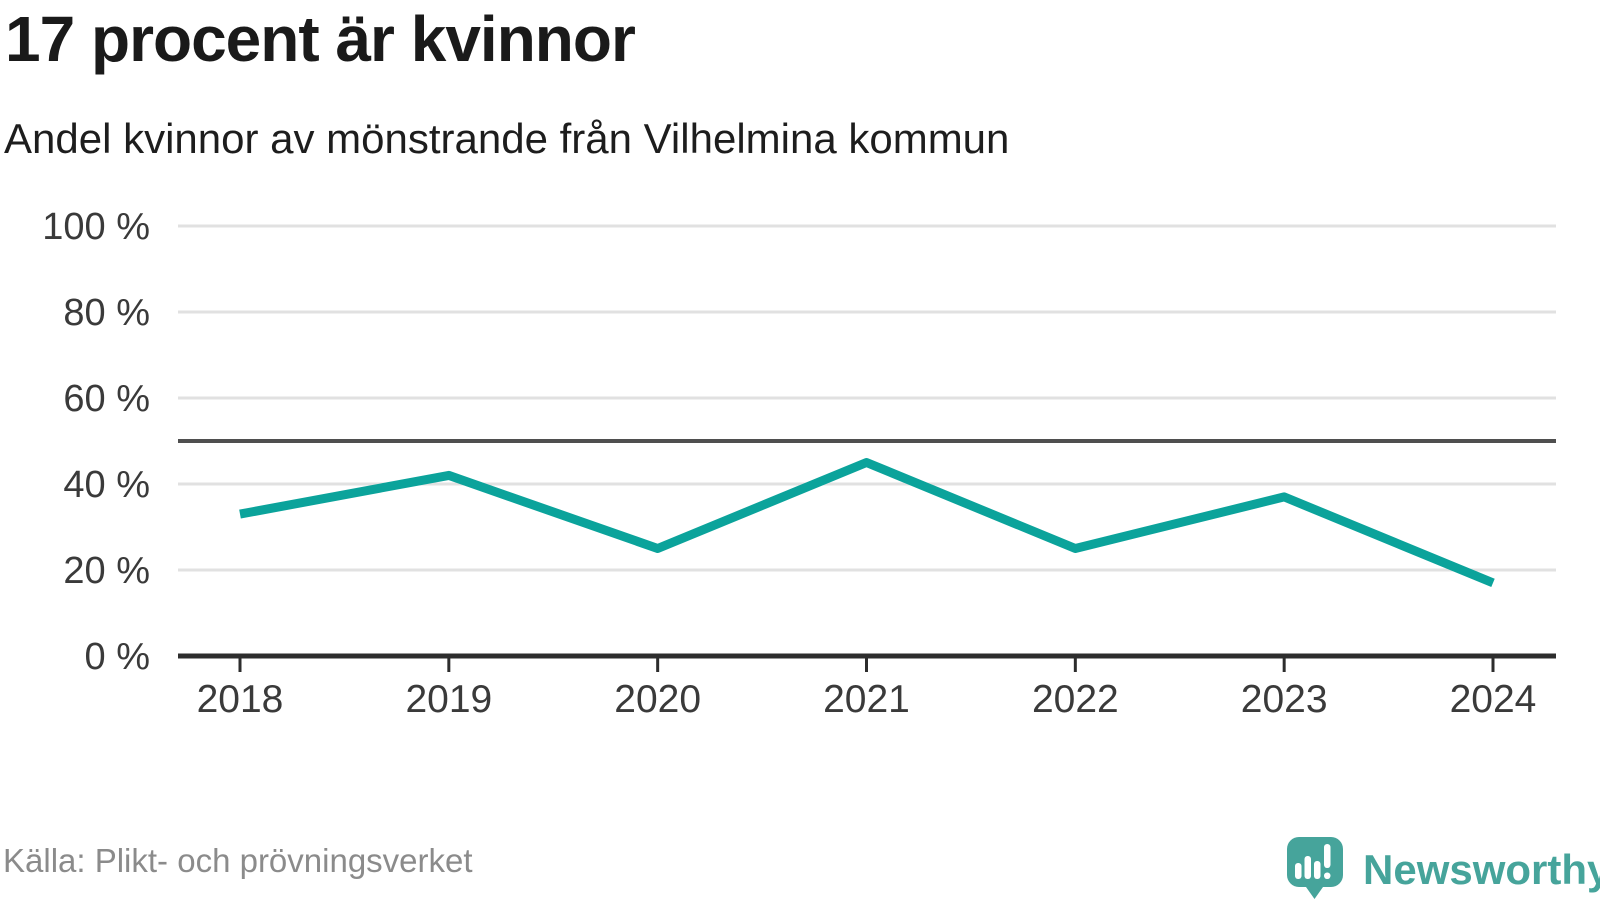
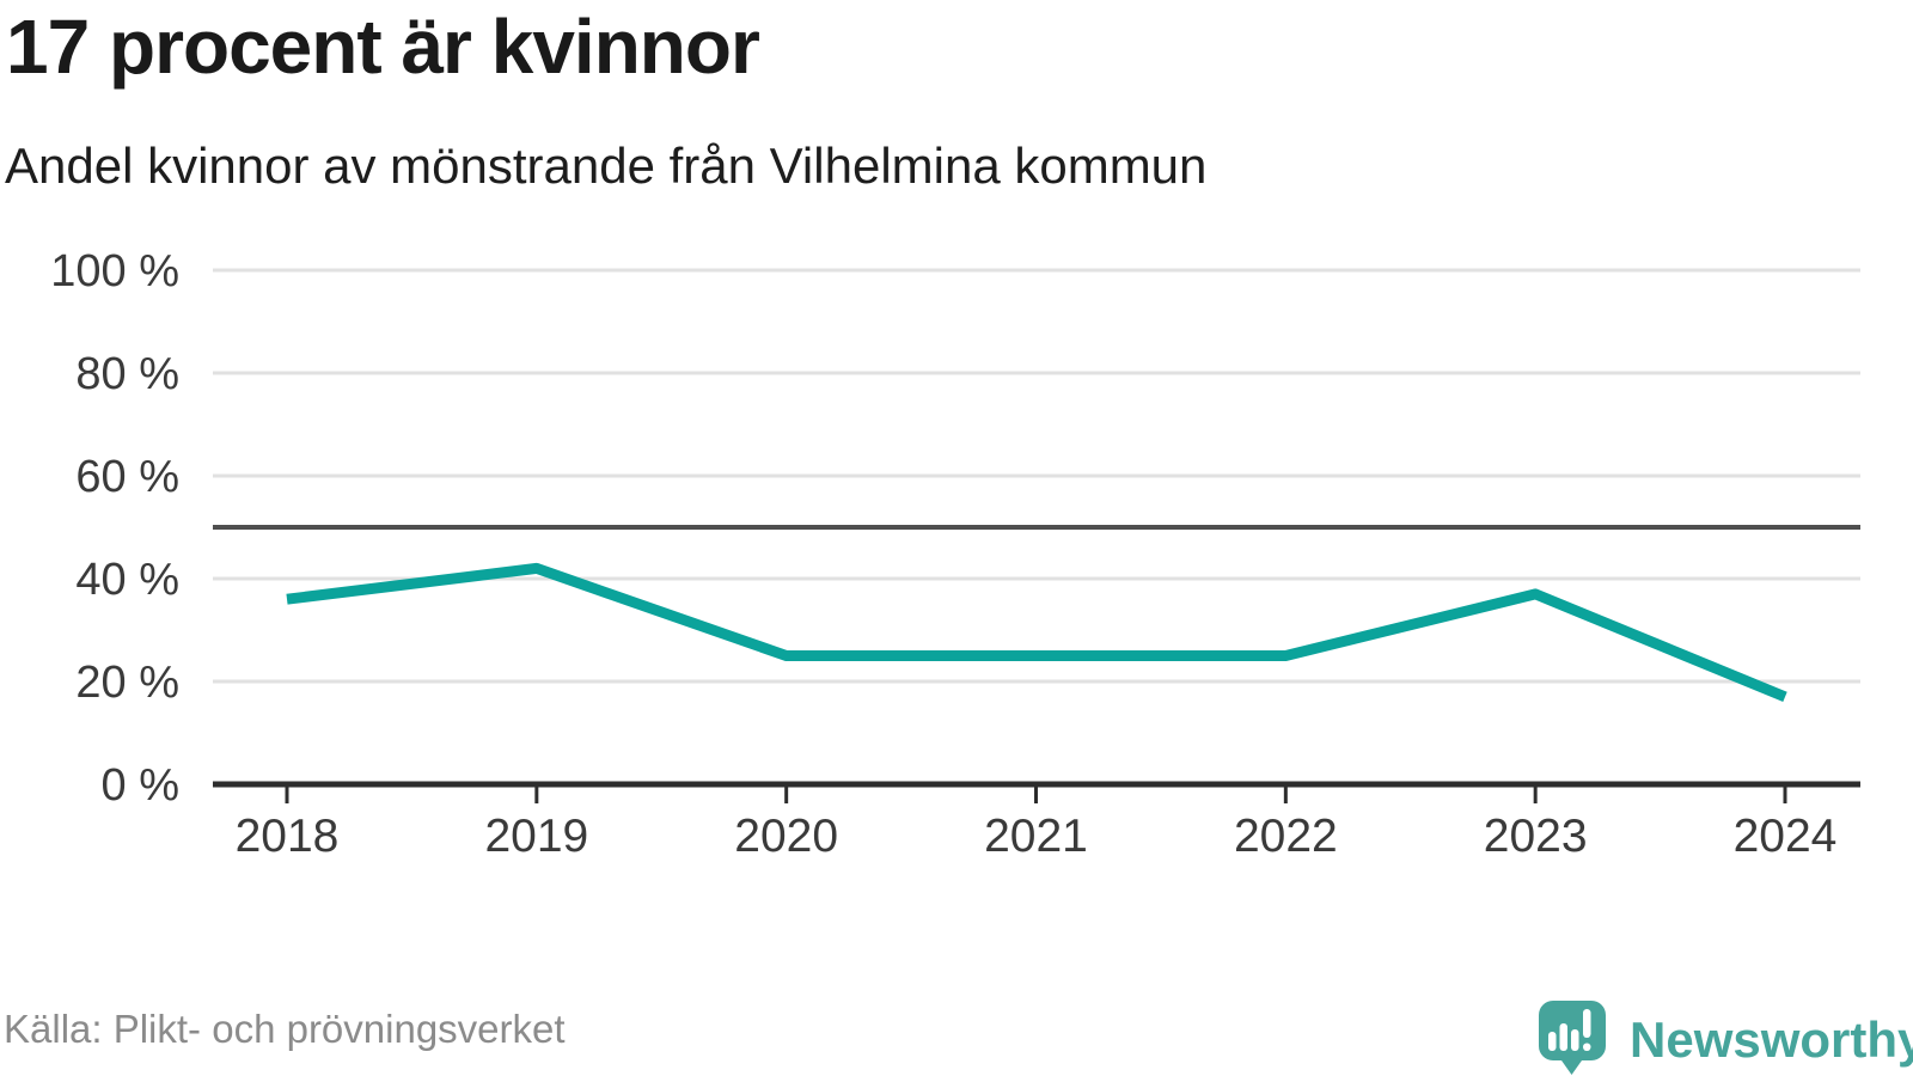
2018: 33% -> 36%
2021: 45% -> 25%
